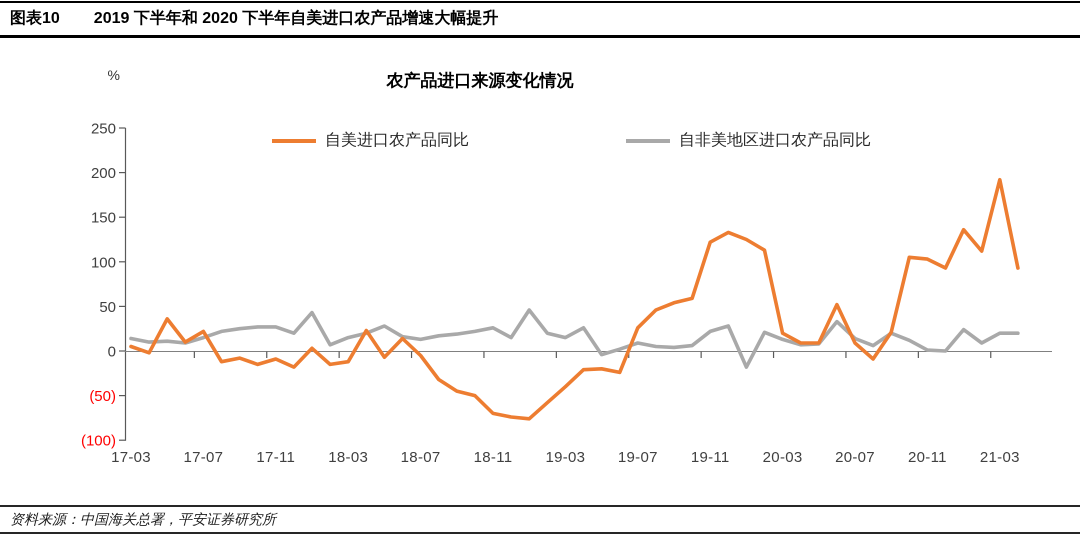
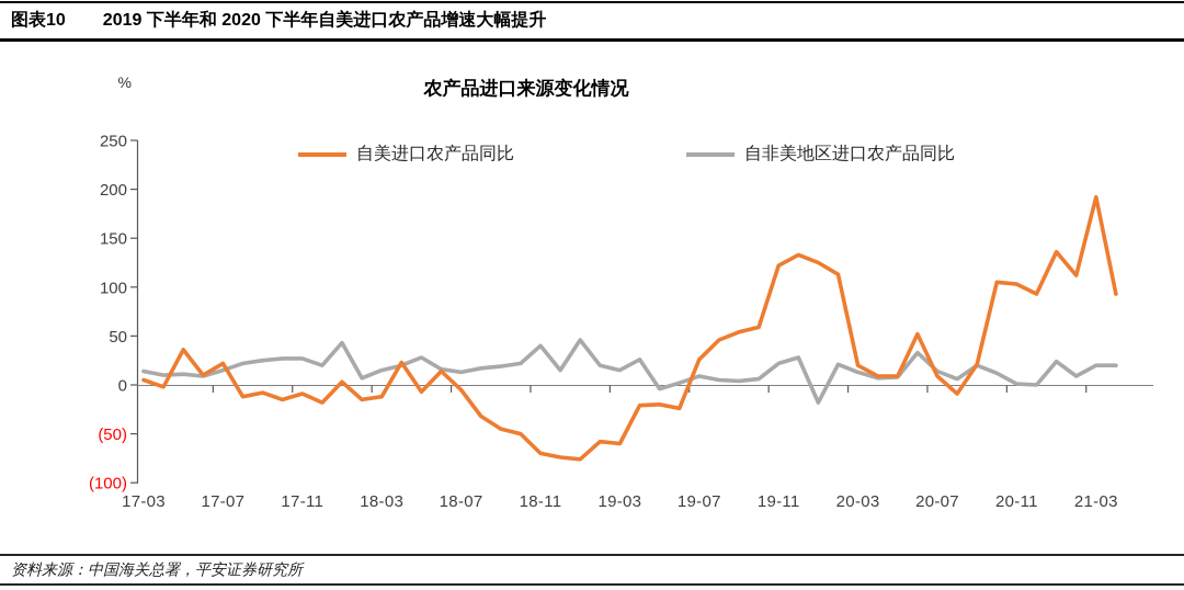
自非美地区进口农产品同比/18-11: 30 -> 40
自美进口农产品同比/19-03: -40 -> -60
